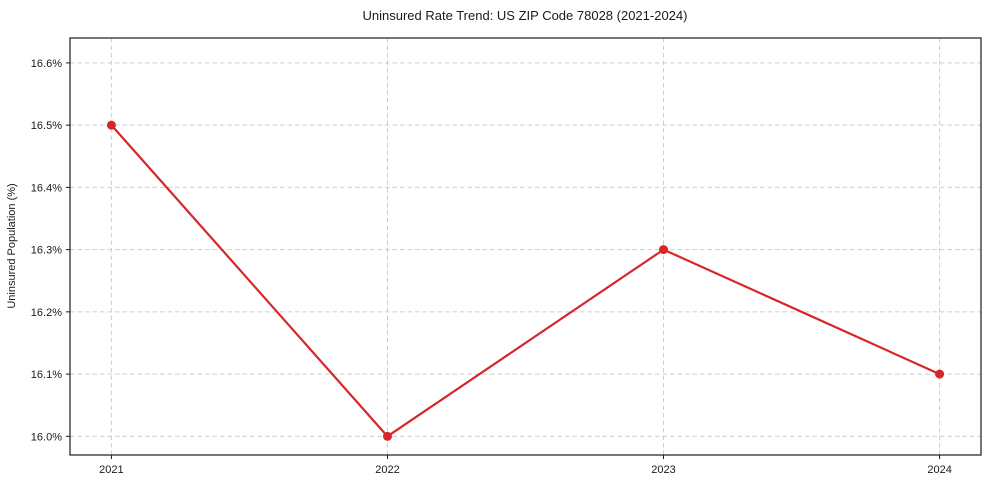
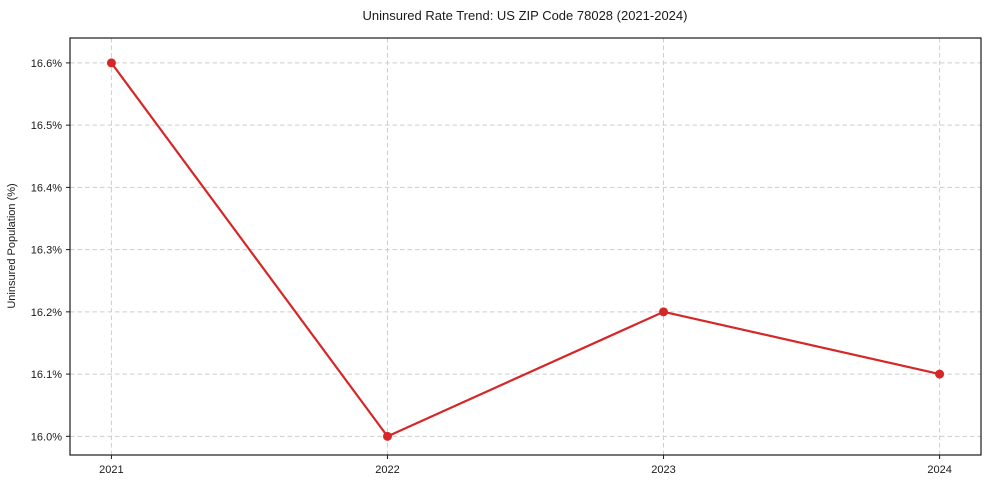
2021: 16.5% -> 16.6%
2023: 16.3% -> 16.2%
